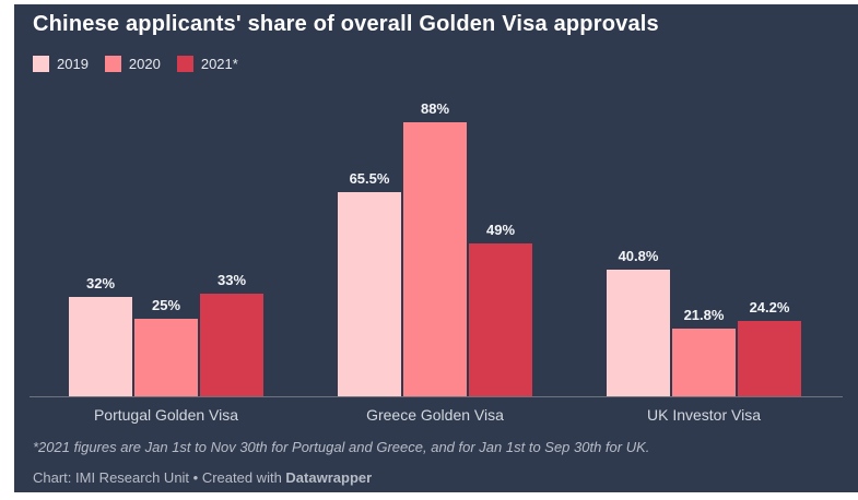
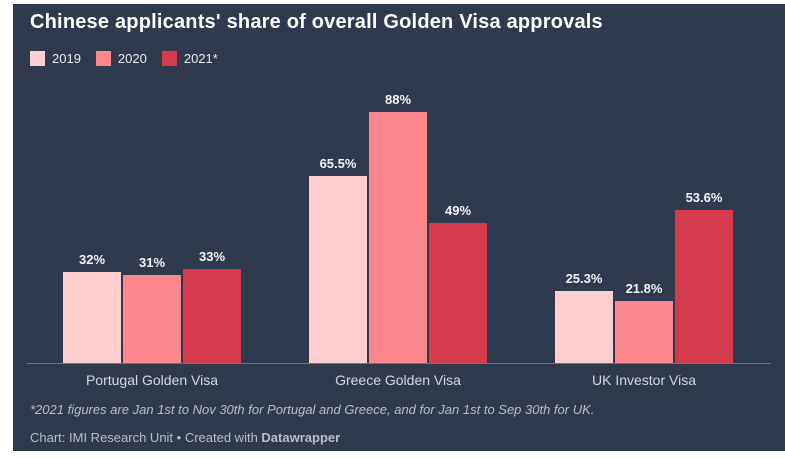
2020/Portugal Golden Visa: 25% -> 31%
2019/UK Investor Visa: 40.8% -> 25.3%
2021*/UK Investor Visa: 24.2% -> 53.6%
